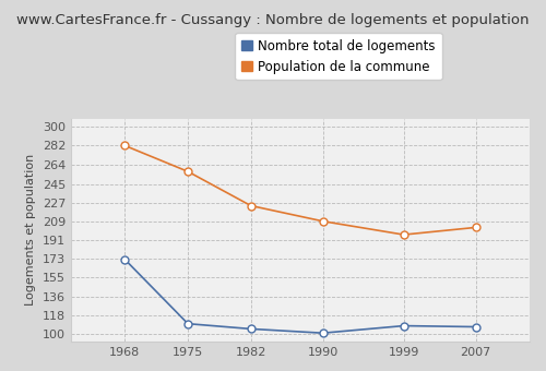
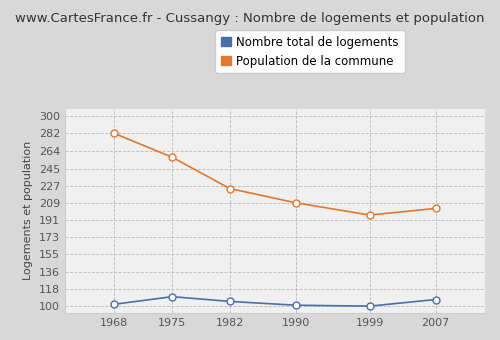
Nombre total de logements/1968: 172 -> 102
Nombre total de logements/1999: 108 -> 100
